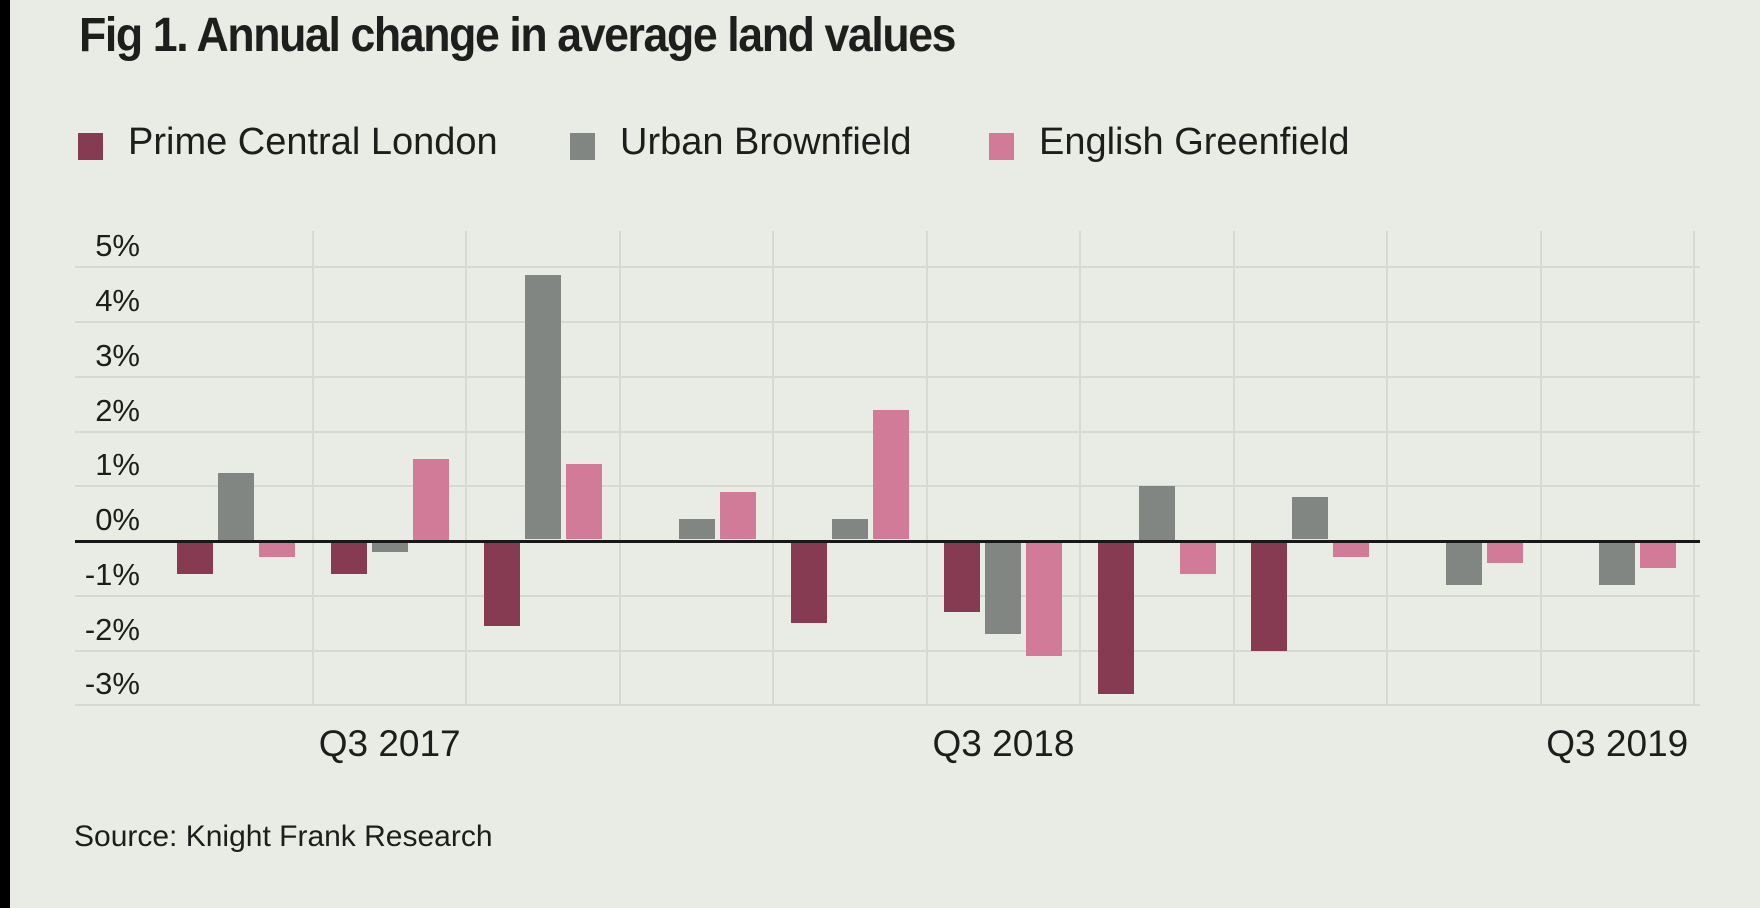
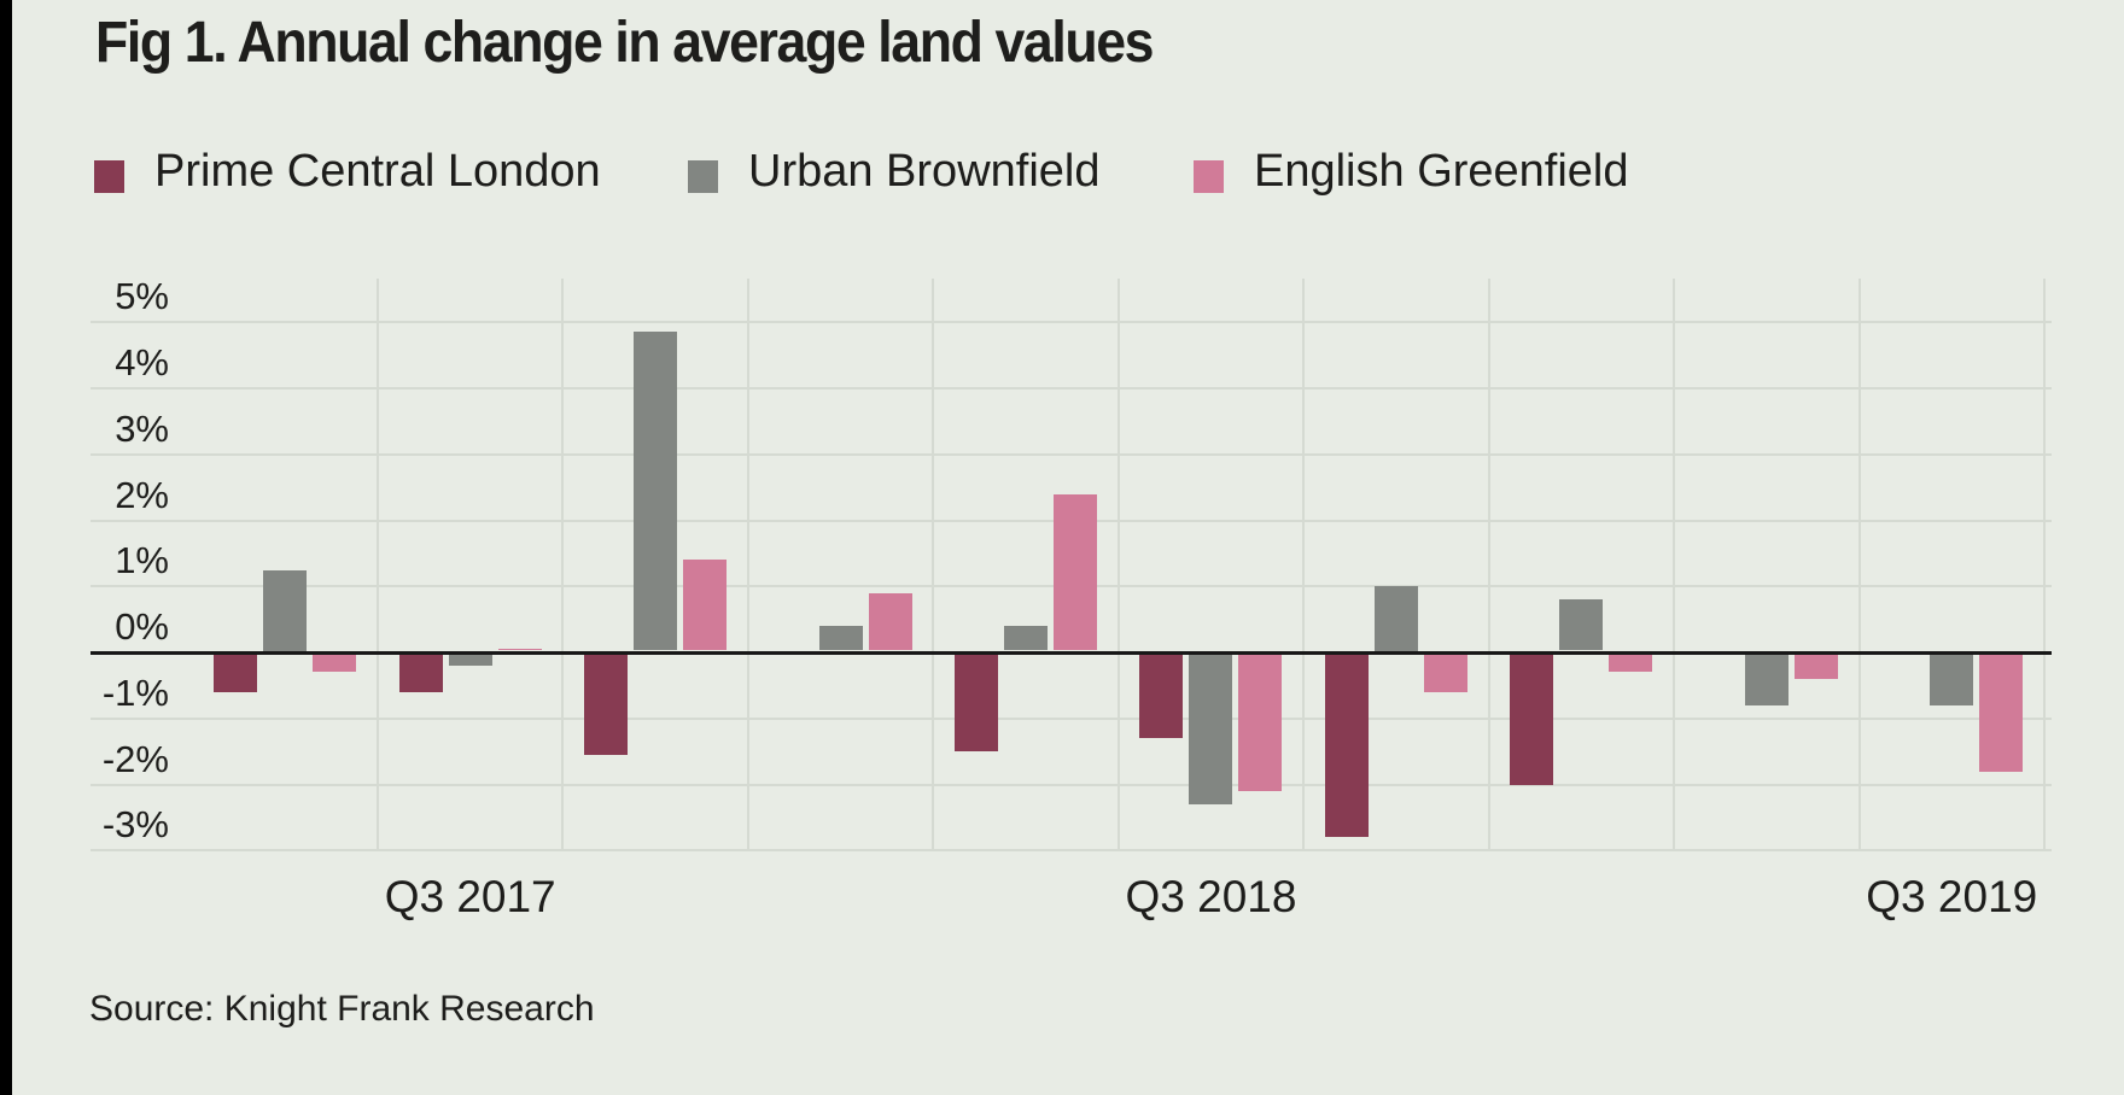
English Greenfield/Q3 2017: 1.5% -> 0.1%
Urban Brownfield/Q3 2018: -1.7% -> -2.3%
English Greenfield/Q3 2019: -0.5% -> -1.8%
